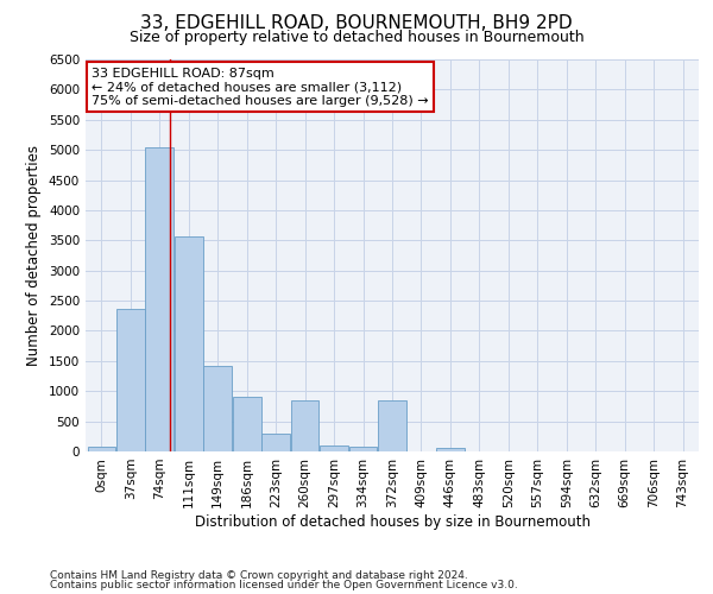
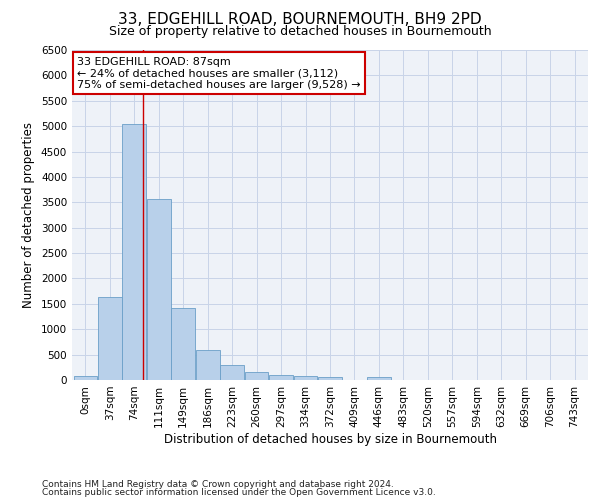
37sqm: 2360 -> 1640
186sqm: 900 -> 590
260sqm: 840 -> 150
372sqm: 840 -> 60
